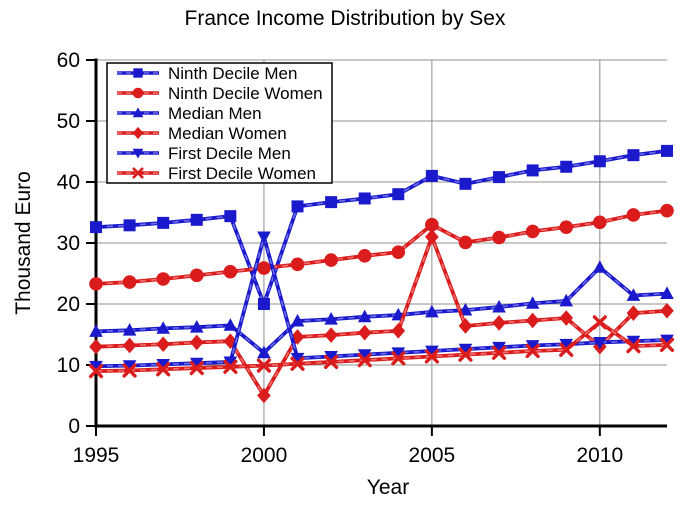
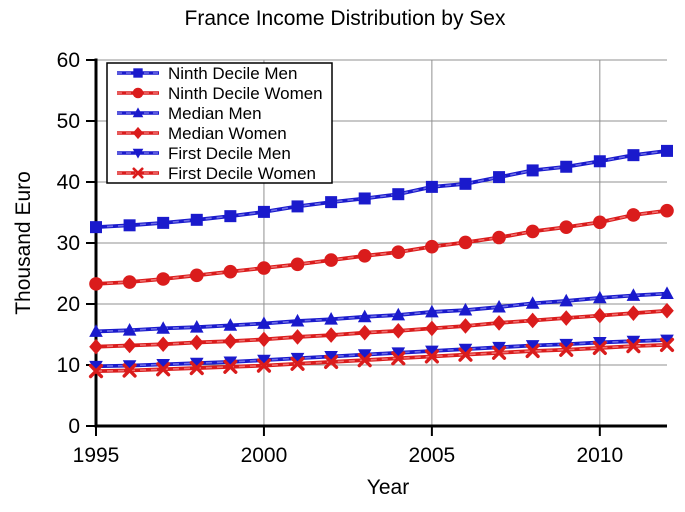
Ninth Decile Men/2000: 20 -> 35
Median Men/2000: 12 -> 17
Median Women/2000: 5 -> 14
First Decile Men/2000: 31 -> 11
Ninth Decile Men/2005: 41 -> 39
Ninth Decile Women/2005: 33 -> 29
Median Women/2005: 31 -> 16
Median Men/2010: 26 -> 21
Median Women/2010: 13 -> 18
First Decile Women/2010: 17 -> 13
